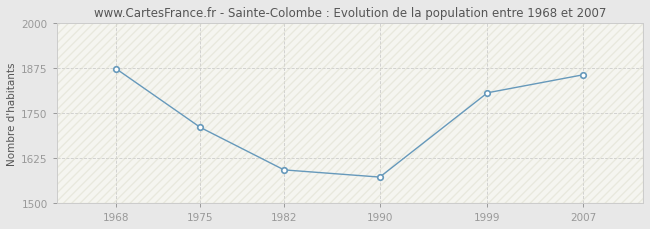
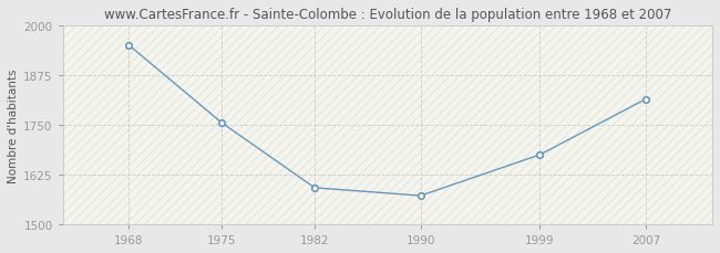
1968: 1872 -> 1950
1975: 1710 -> 1755
1999: 1806 -> 1675
2007: 1856 -> 1815
